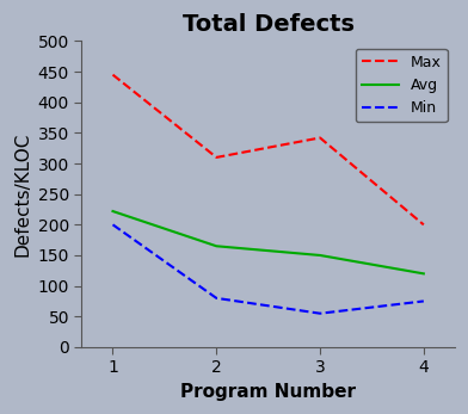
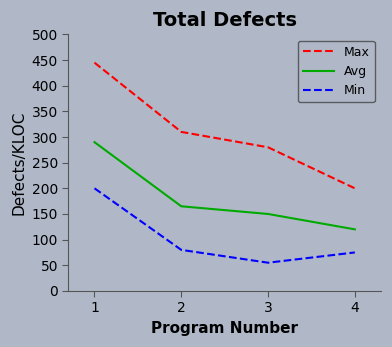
Avg/1: 222 -> 290
Max/3: 342 -> 280
